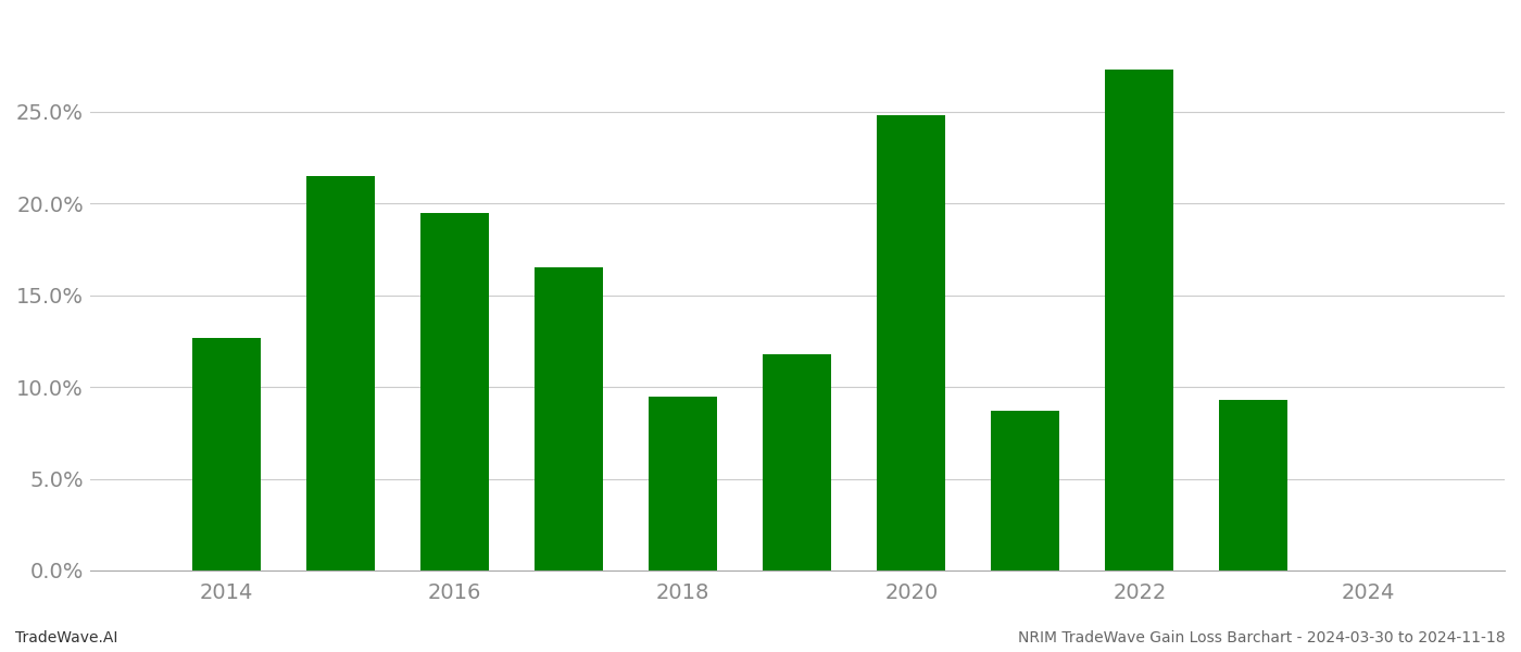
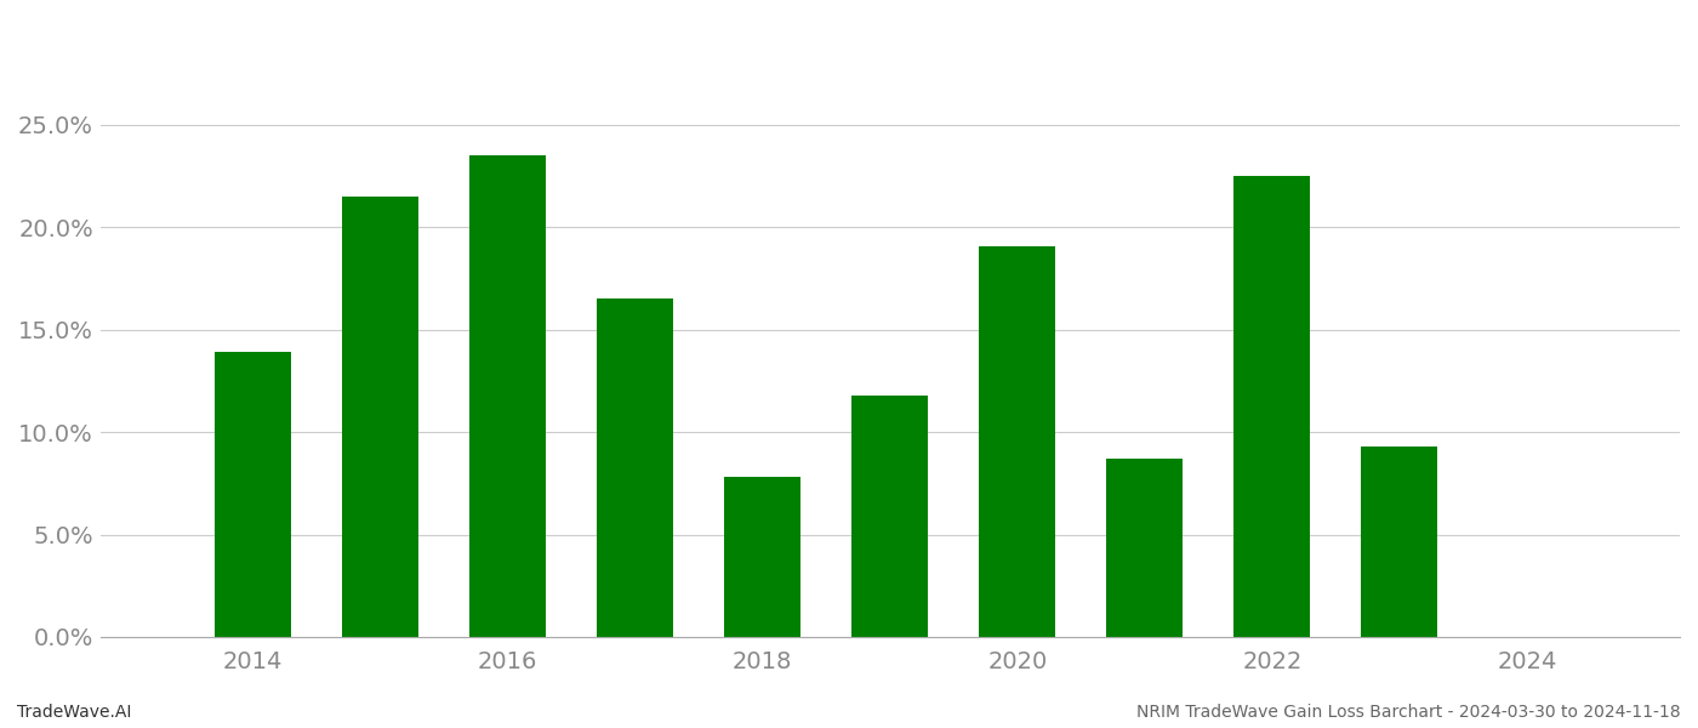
2014: 12.7% -> 13.9%
2016: 19.5% -> 23.5%
2018: 9.5% -> 7.8%
2020: 24.8% -> 19.1%
2022: 27.3% -> 22.5%
